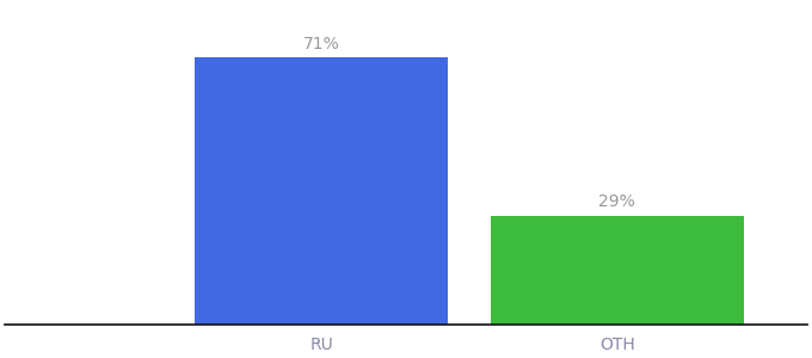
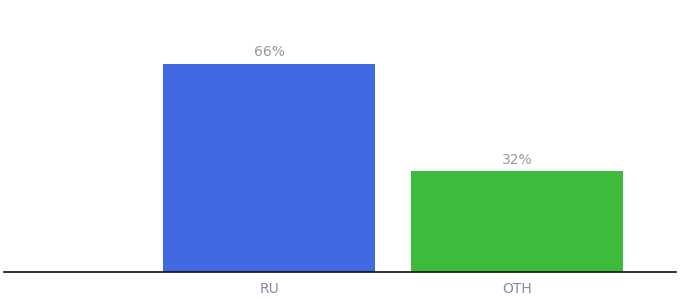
RU: 71% -> 66%
OTH: 29% -> 32%
